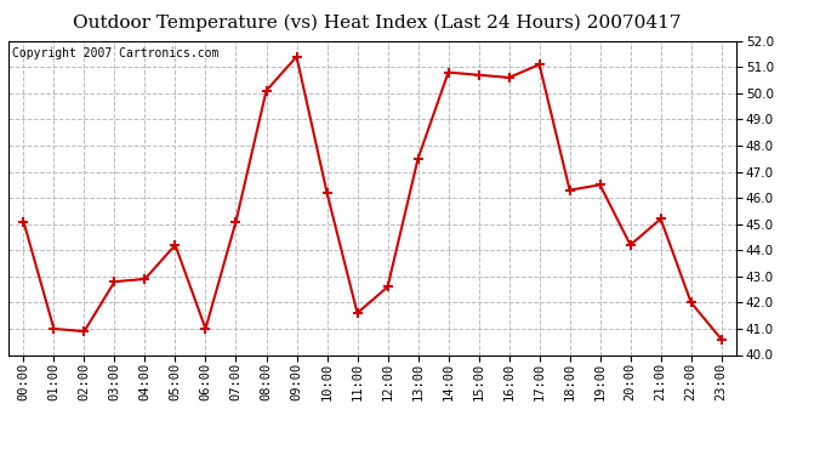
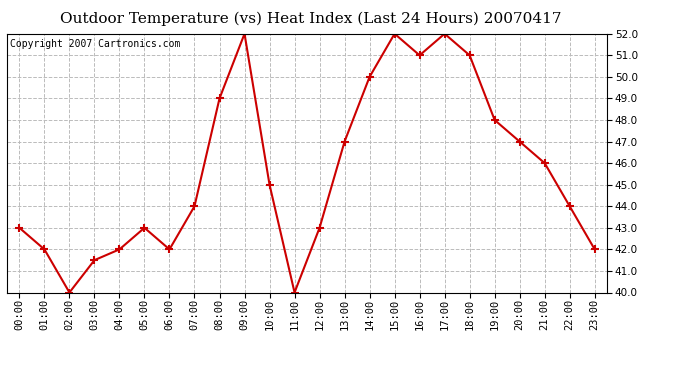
00:00: 45.1 -> 43.0
01:00: 41.0 -> 42.0
02:00: 40.9 -> 40.0
03:00: 42.8 -> 41.5
04:00: 42.9 -> 42.0
05:00: 44.2 -> 43.0
06:00: 41.0 -> 42.0
07:00: 45.1 -> 44.0
08:00: 50.1 -> 49.0
09:00: 51.4 -> 52.0
10:00: 46.2 -> 45.0
11:00: 41.6 -> 40.0
12:00: 42.6 -> 43.0
13:00: 47.5 -> 47.0
14:00: 50.8 -> 50.0
15:00: 50.7 -> 52.0
16:00: 50.6 -> 51.0
17:00: 51.1 -> 52.0
18:00: 46.3 -> 51.0
19:00: 46.5 -> 48.0
20:00: 44.2 -> 47.0
21:00: 45.2 -> 46.0
22:00: 42.0 -> 44.0
23:00: 40.6 -> 42.0
